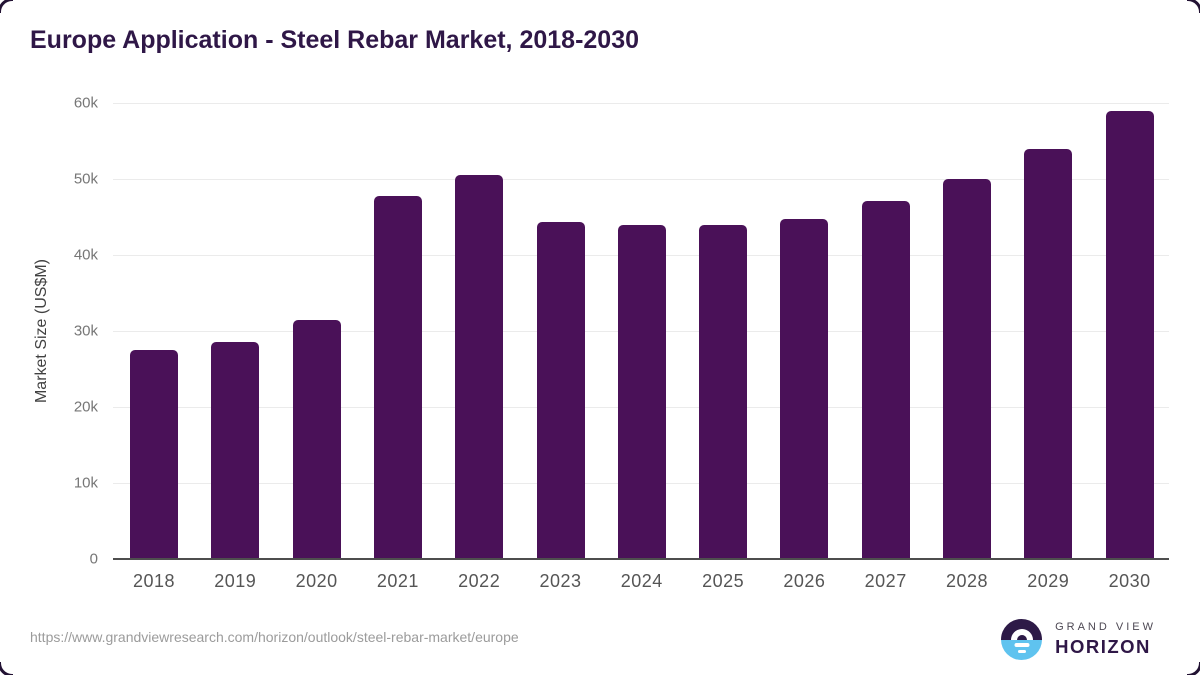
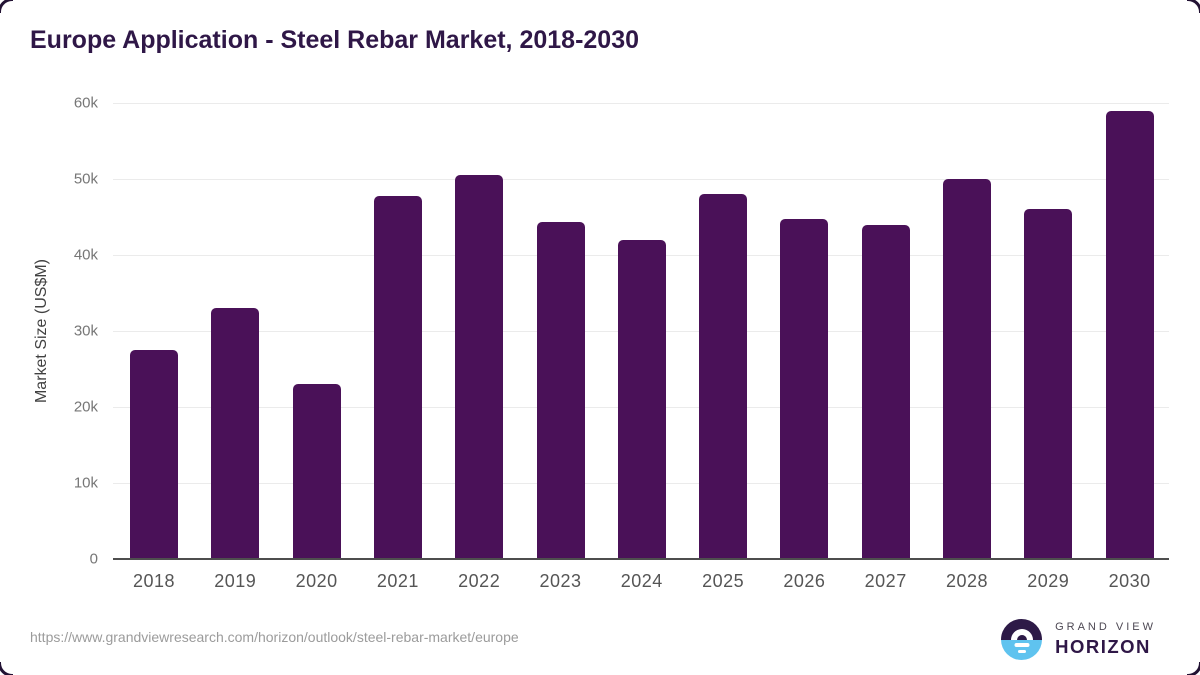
2019: 28k -> 33k
2020: 32k -> 23k
2024: 44k -> 42k
2025: 44k -> 48k
2027: 47k -> 44k
2029: 54k -> 46k
